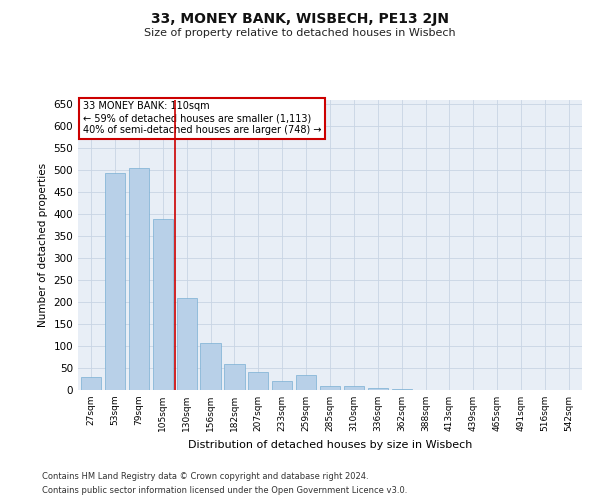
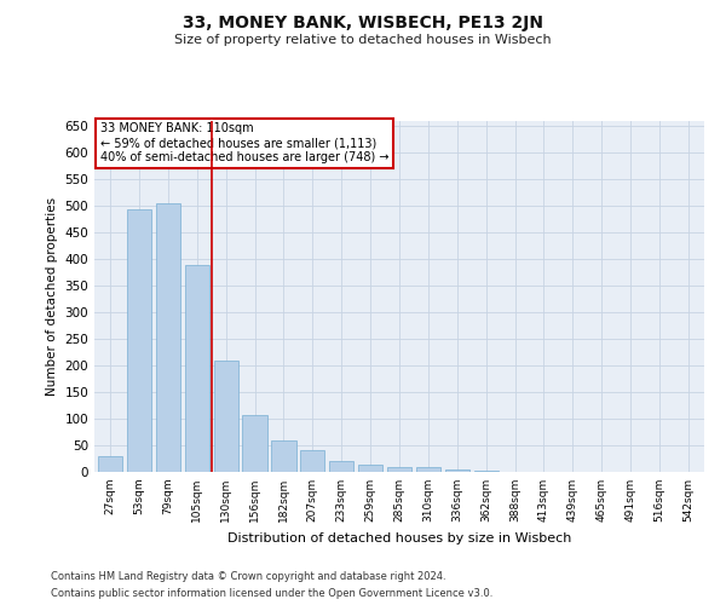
259sqm: 35 -> 13
